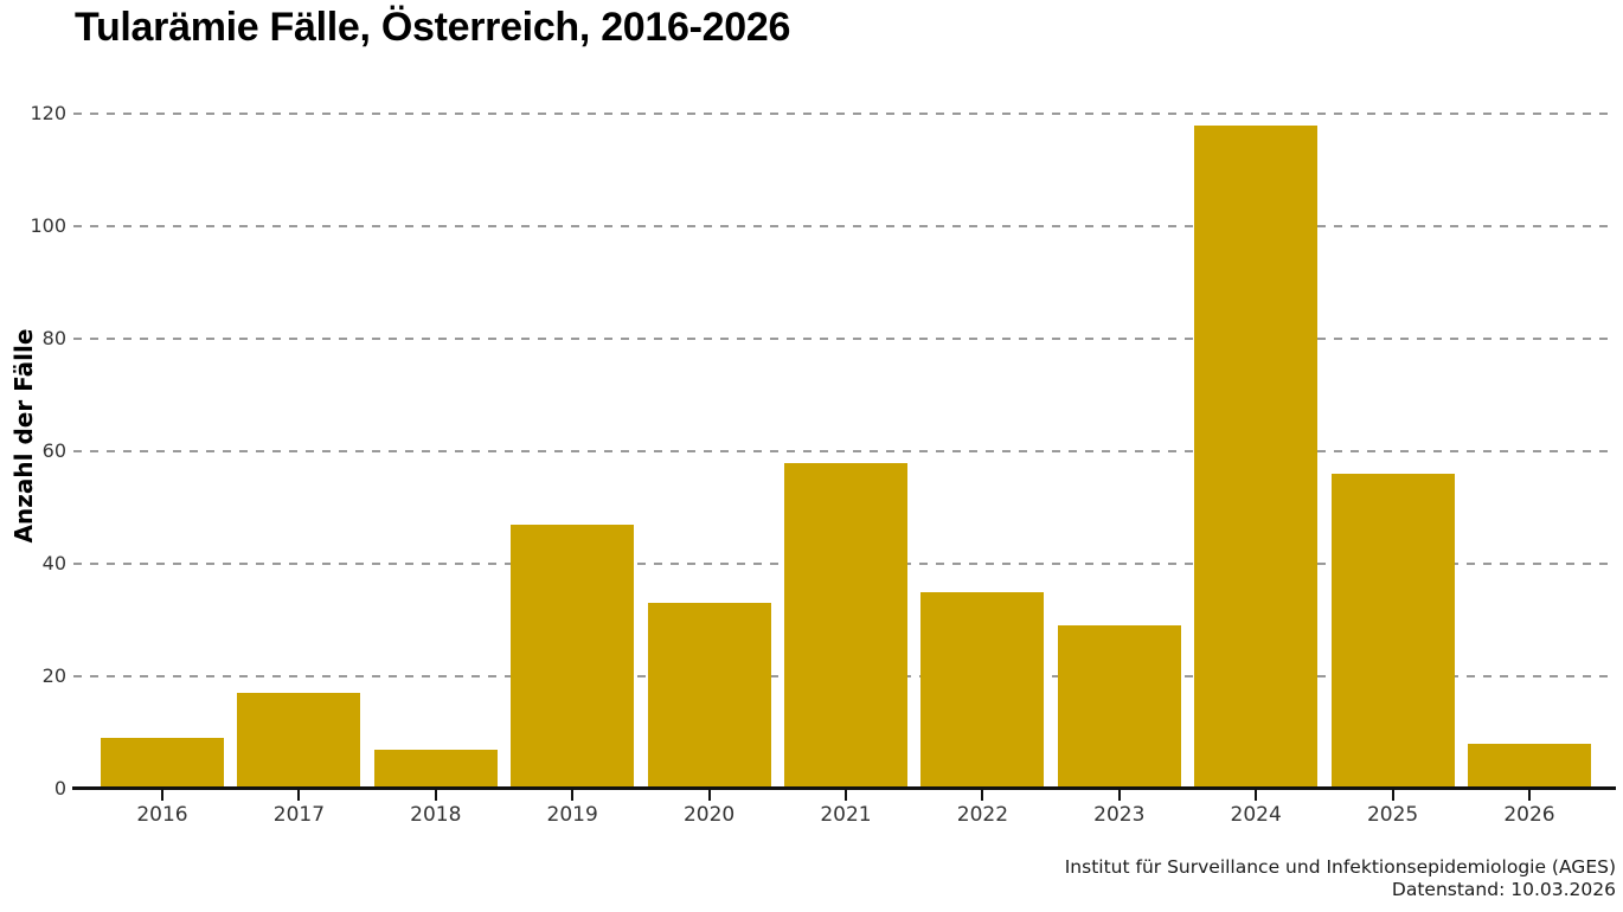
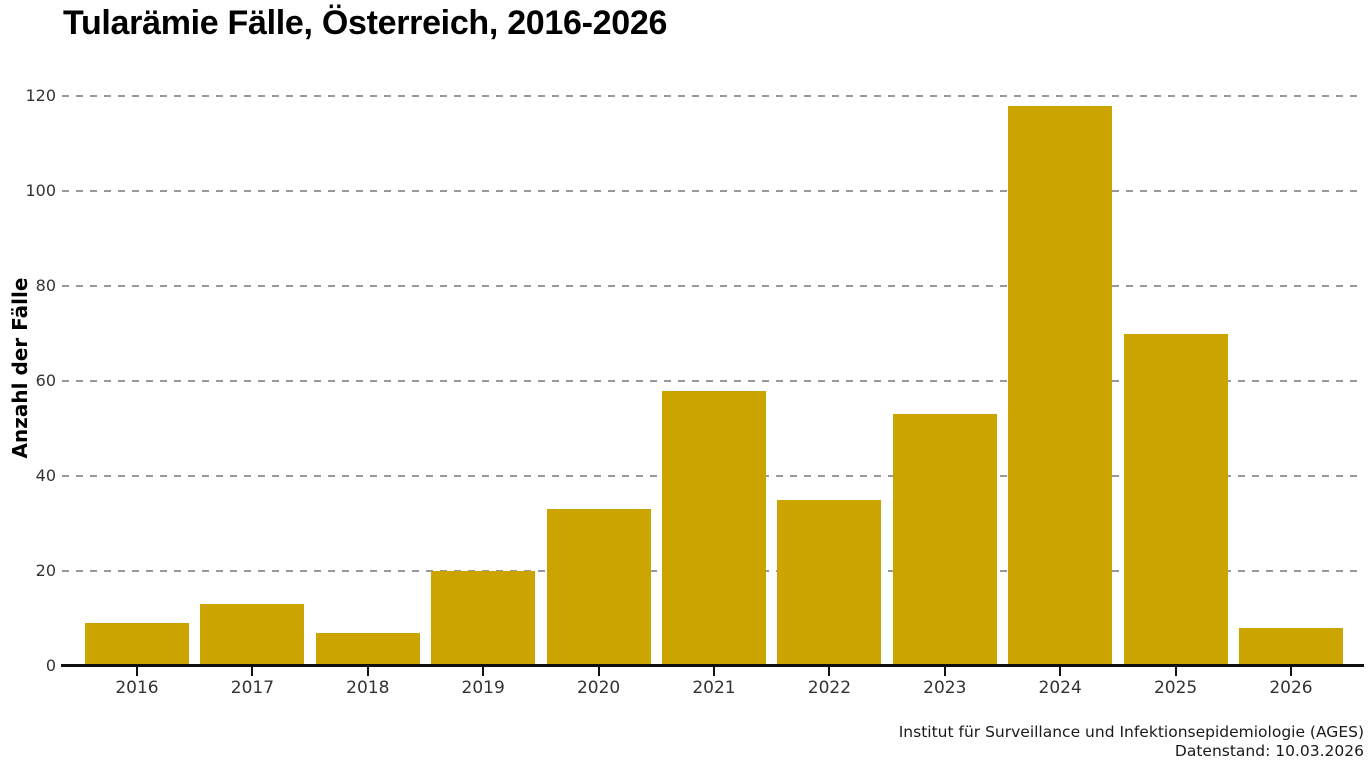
2017: 17 -> 13
2019: 47 -> 20
2023: 29 -> 53
2025: 56 -> 70
